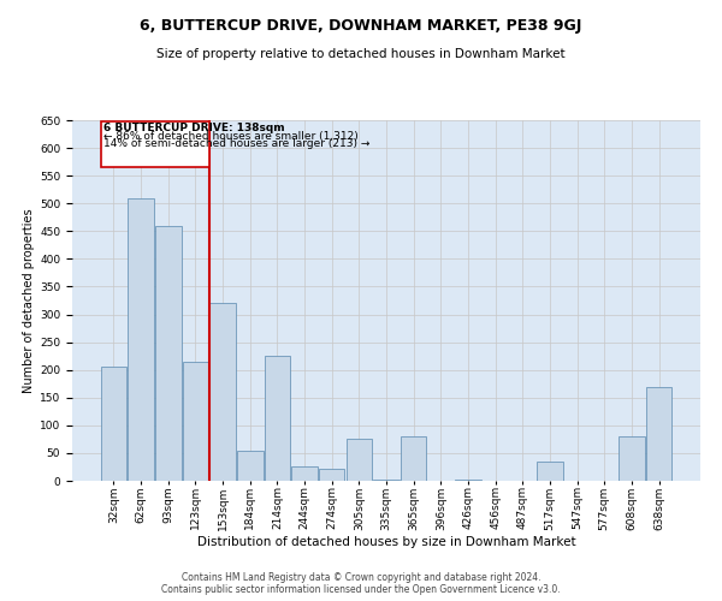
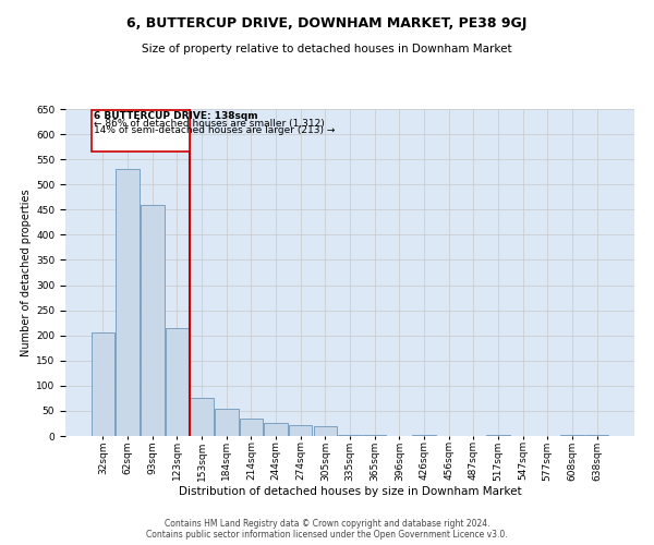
62sqm: 510 -> 530
153sqm: 320 -> 75
214sqm: 225 -> 35
305sqm: 75 -> 20
365sqm: 80 -> 3
517sqm: 35 -> 3
608sqm: 80 -> 3
638sqm: 170 -> 3
